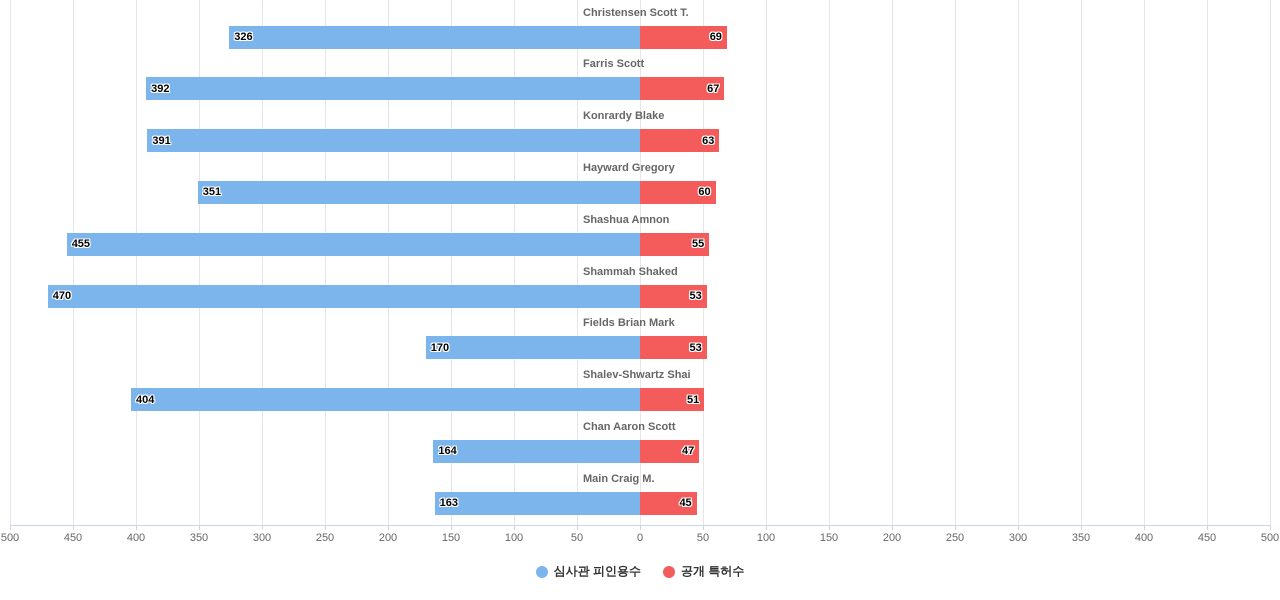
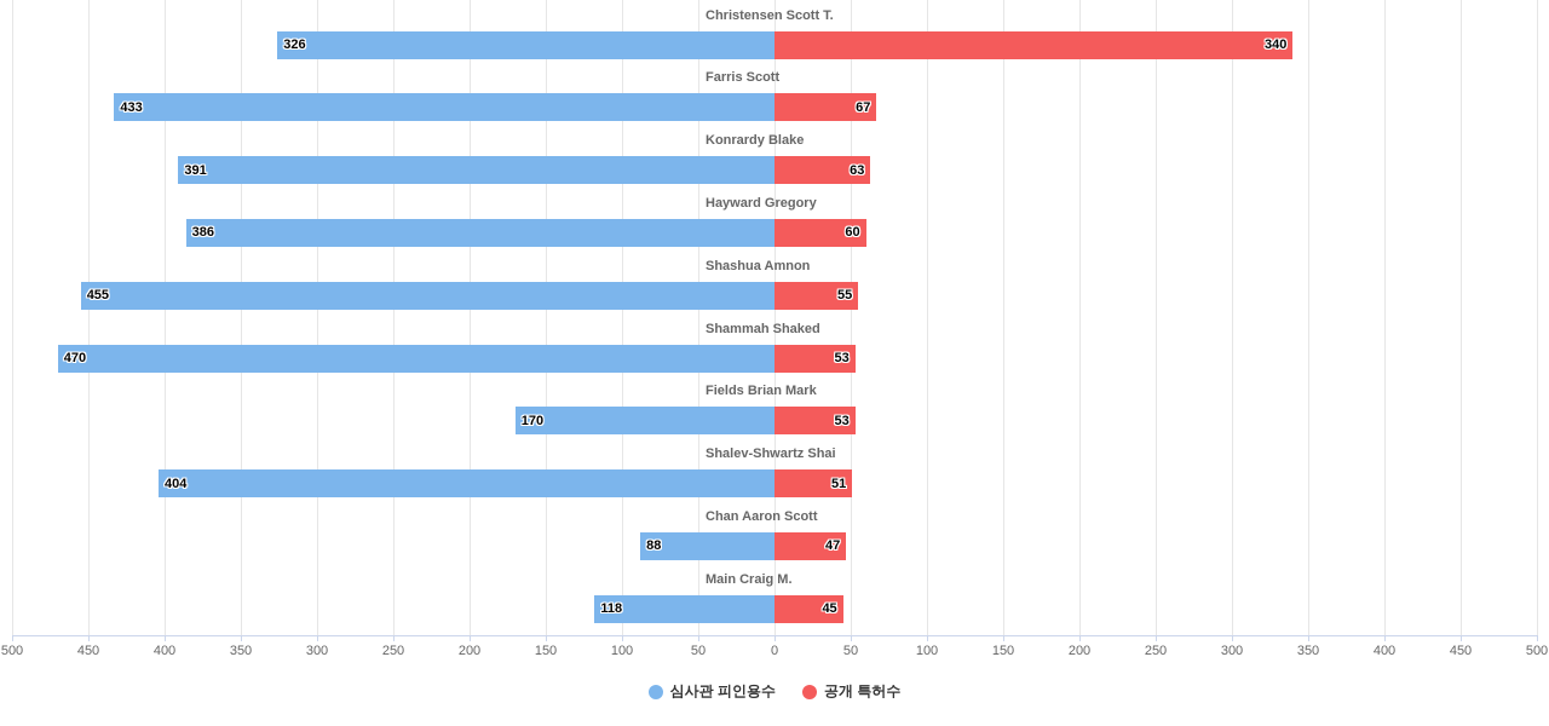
공개 특허수/Christensen Scott T.: 69 -> 340
심사관 피인용수/Farris Scott: 392 -> 433
심사관 피인용수/Hayward Gregory: 351 -> 386
심사관 피인용수/Chan Aaron Scott: 164 -> 88
심사관 피인용수/Main Craig M.: 163 -> 118
